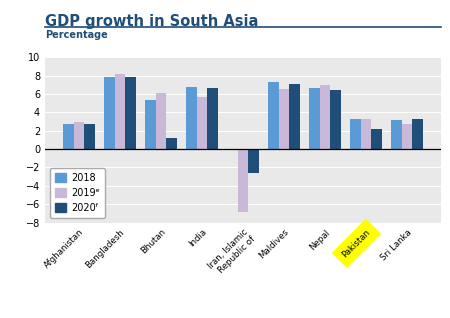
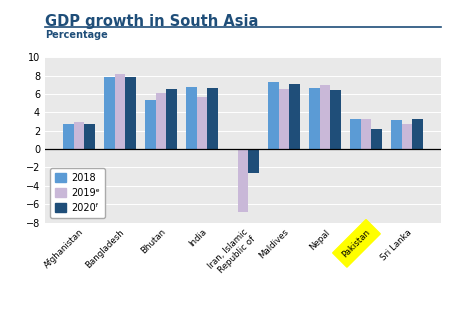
2020ᶠ/Bhutan: 1.2 -> 6.5
